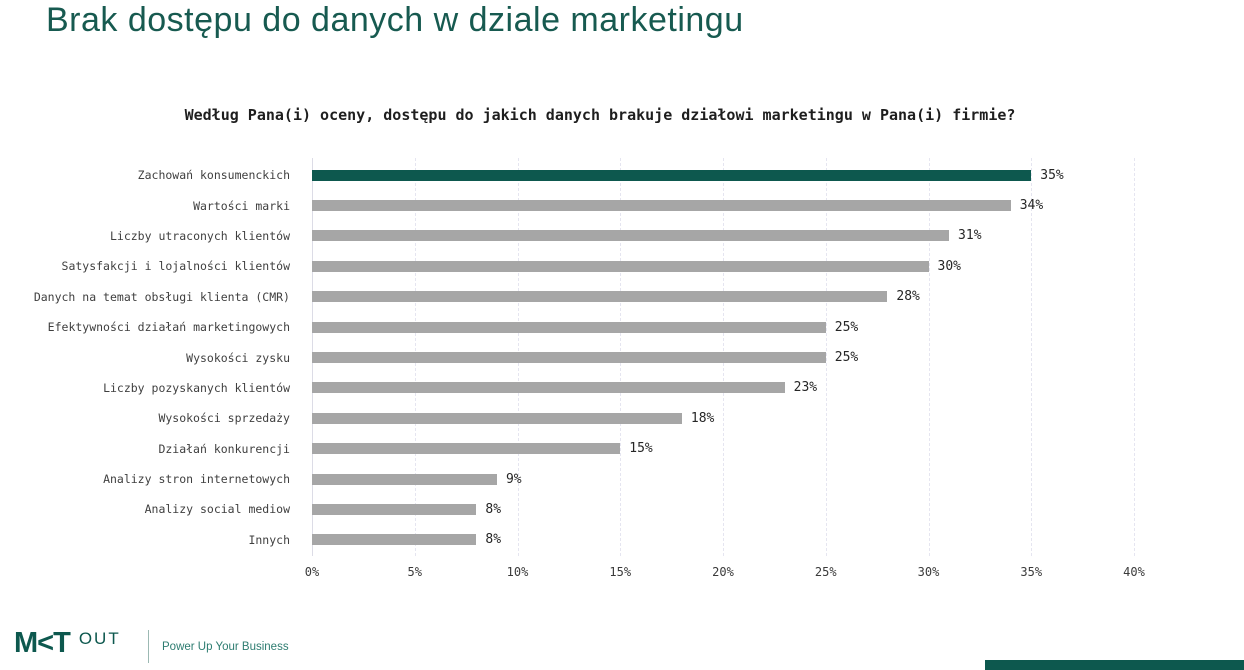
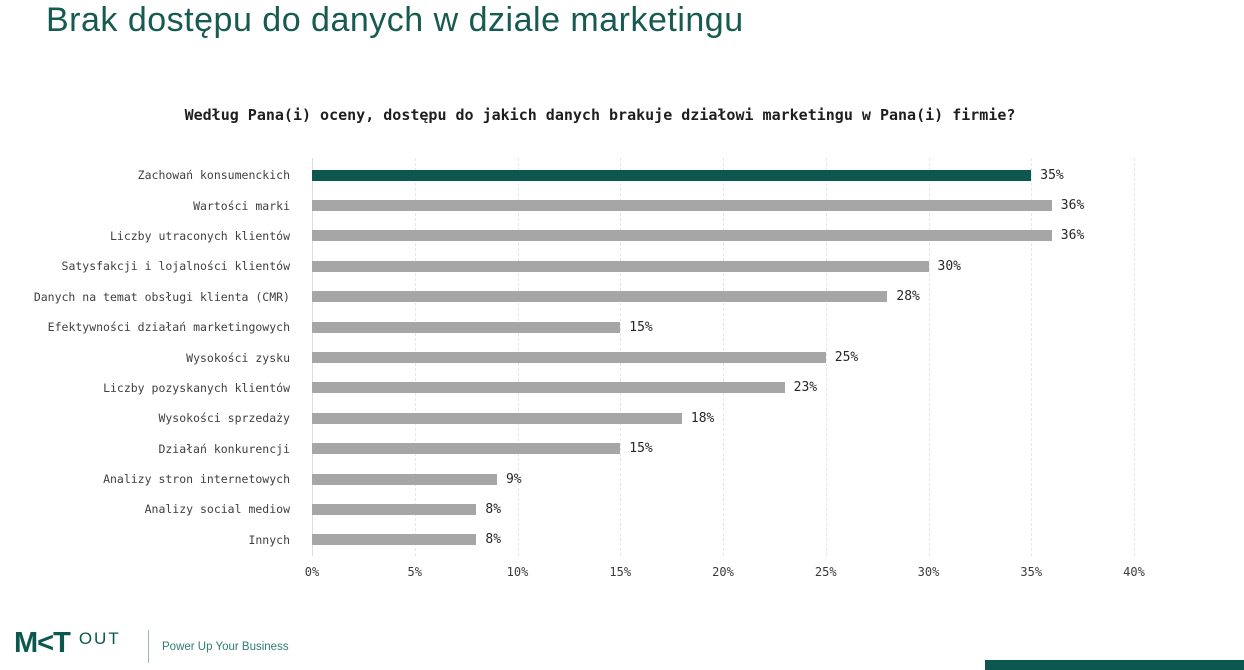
Wartości marki: 34% -> 36%
Liczby utraconych klientów: 31% -> 36%
Efektywności działań marketingowych: 25% -> 15%
